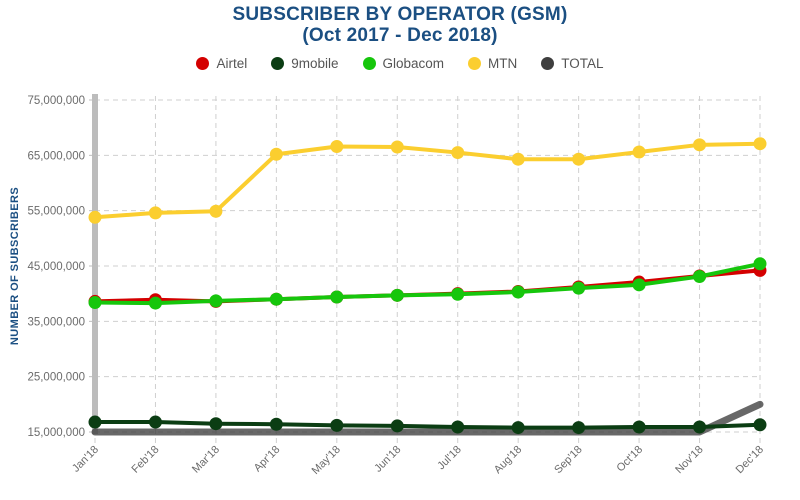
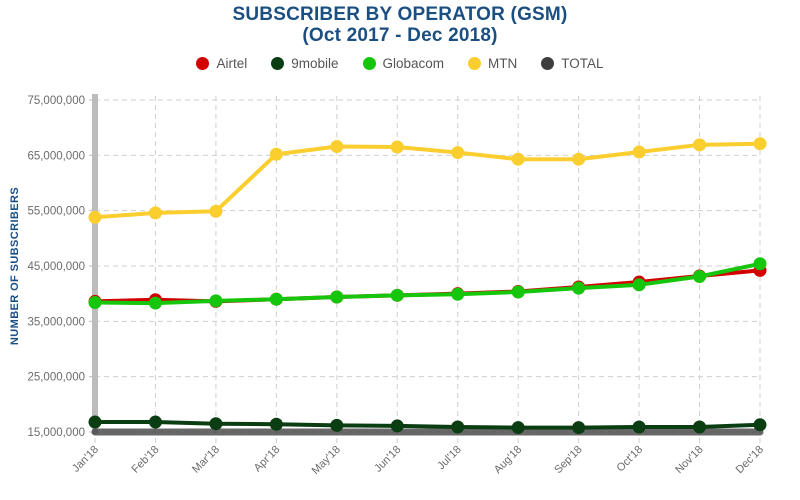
TOTAL/Dec'18: 20000000 -> 15000000
